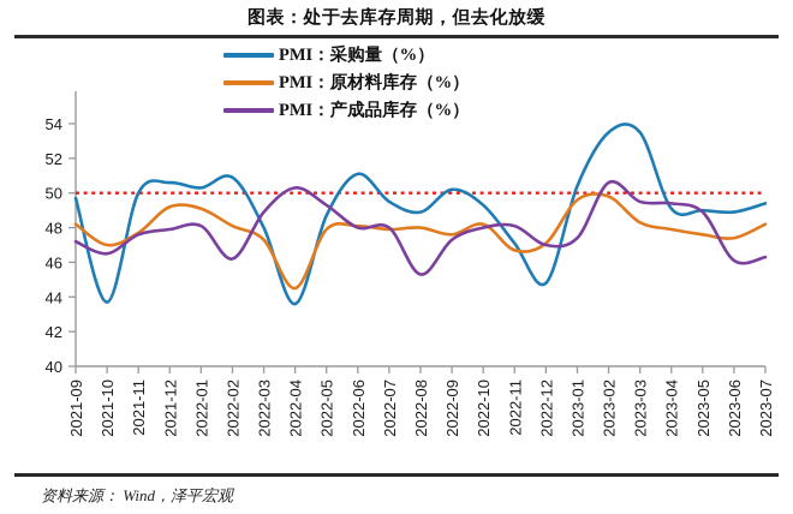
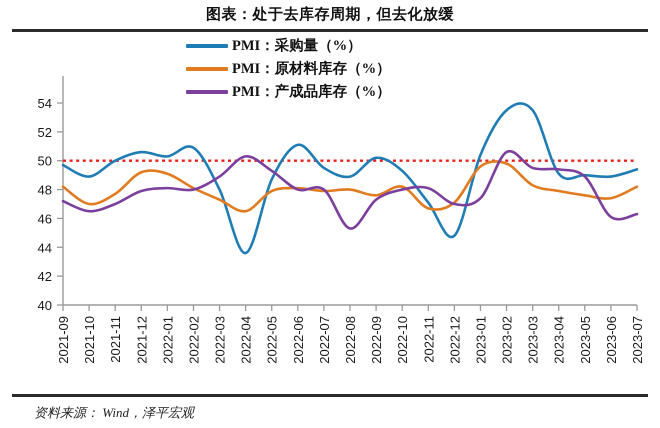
PMI：采购量（%）/2021-10: 43.7 -> 48.9
PMI：产成品库存（%）/2021-11: 47.6 -> 47.0
PMI：产成品库存（%）/2022-02: 46.2 -> 48.0
PMI：原材料库存（%）/2022-04: 44.5 -> 46.5
